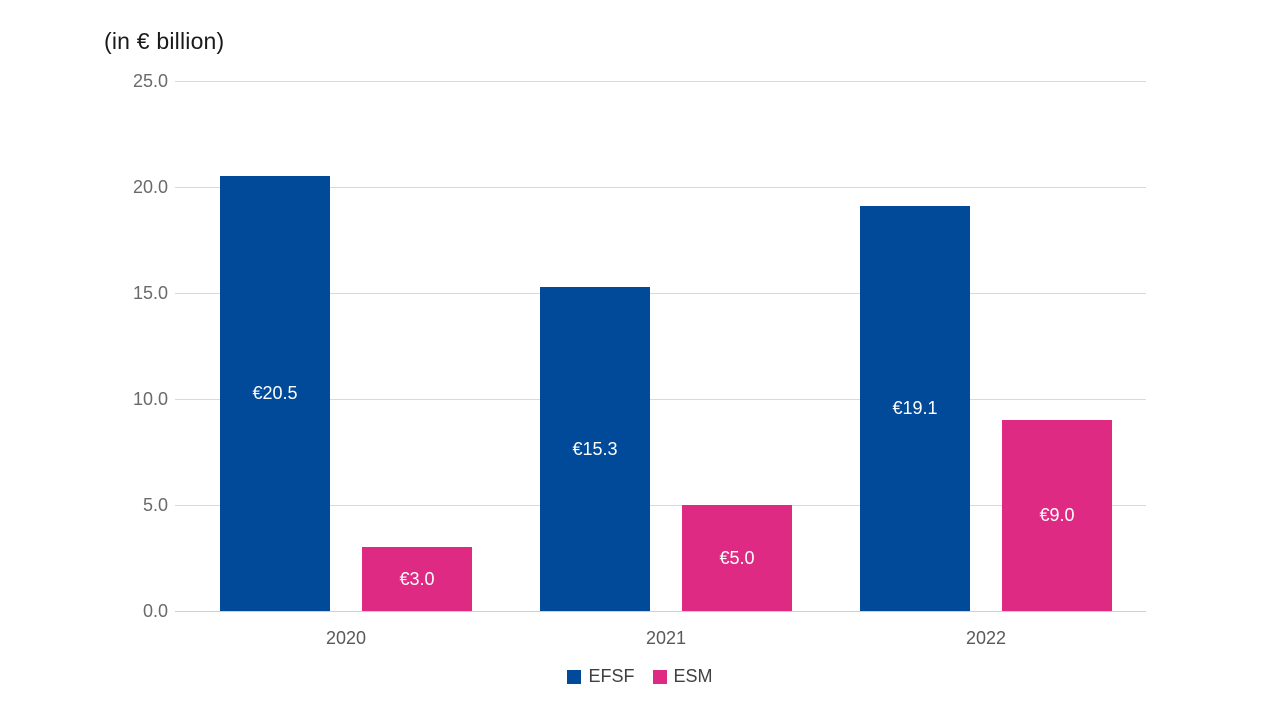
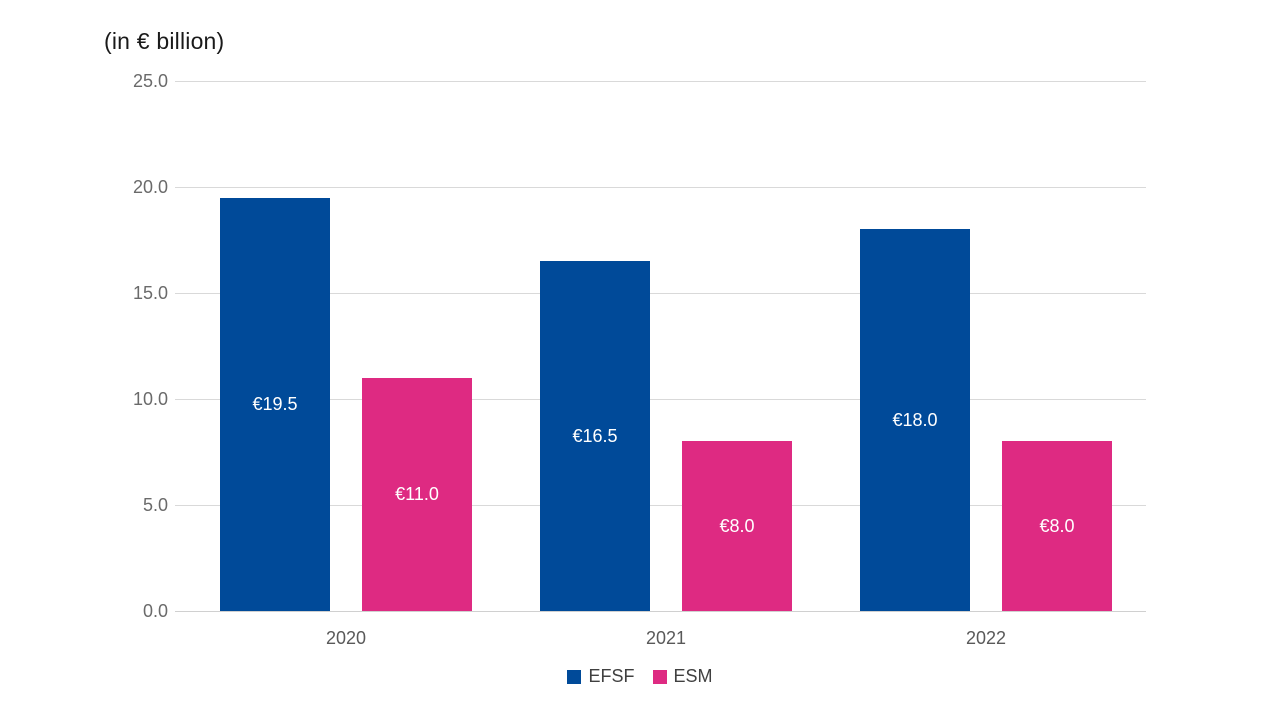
EFSF/2020: €20.5 -> €19.5
ESM/2020: €3.0 -> €11.0
EFSF/2021: €15.3 -> €16.5
ESM/2021: €5.0 -> €8.0
EFSF/2022: €19.1 -> €18.0
ESM/2022: €9.0 -> €8.0
